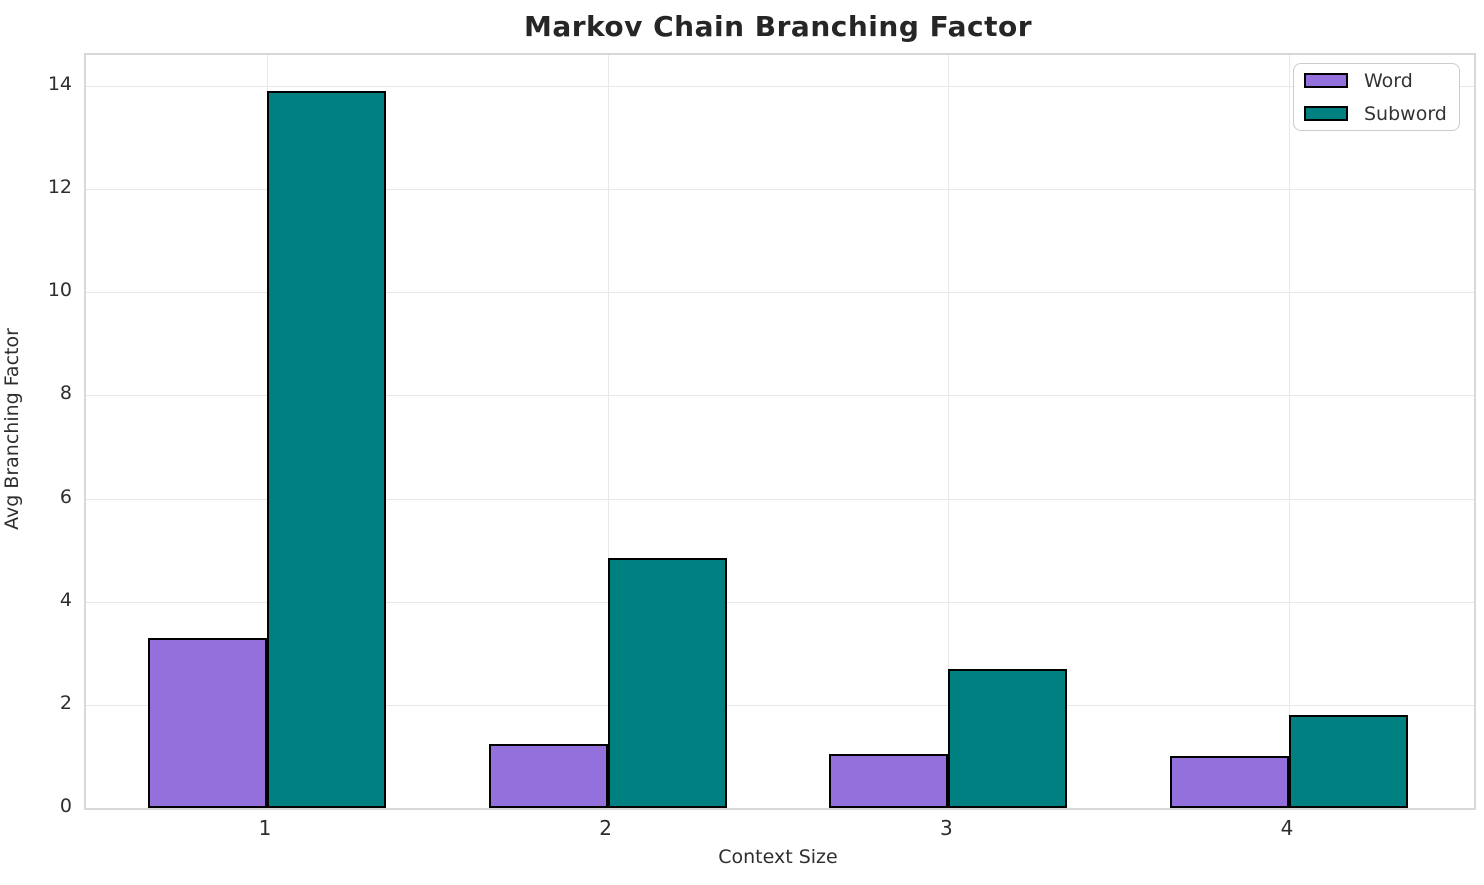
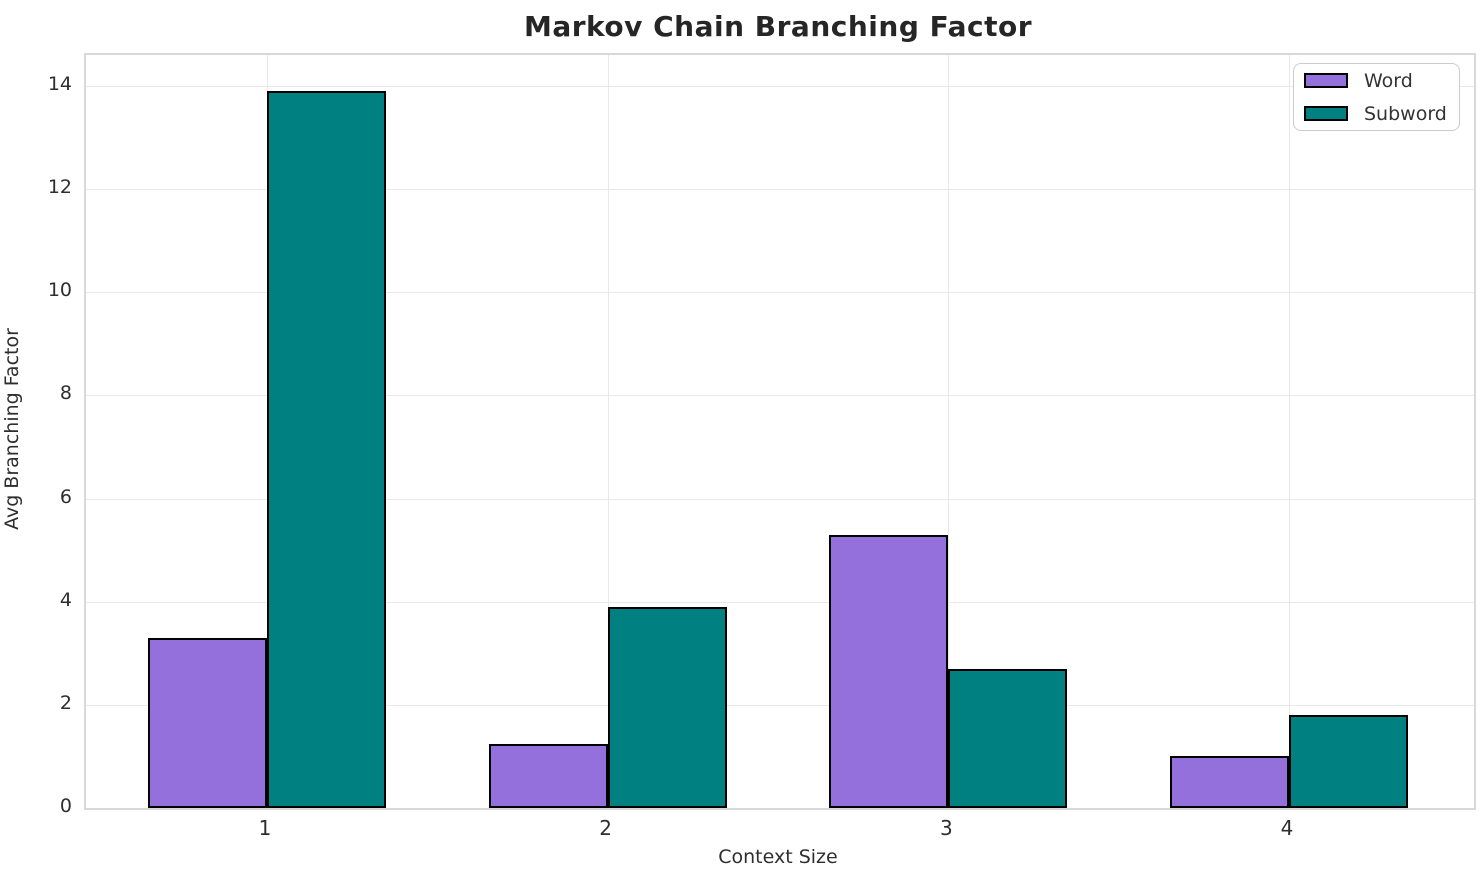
Subword/2: 4.8 -> 3.9
Word/3: 1.1 -> 5.3
